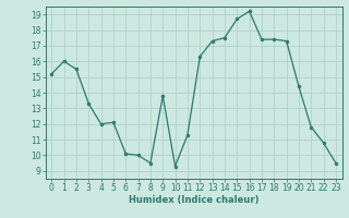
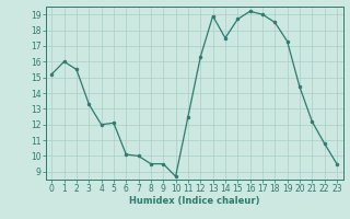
9: 13.8 -> 9.5
10: 9.3 -> 8.7
11: 11.3 -> 12.5
13: 17.3 -> 18.9
17: 17.4 -> 19.0
18: 17.4 -> 18.5
21: 11.8 -> 12.2
